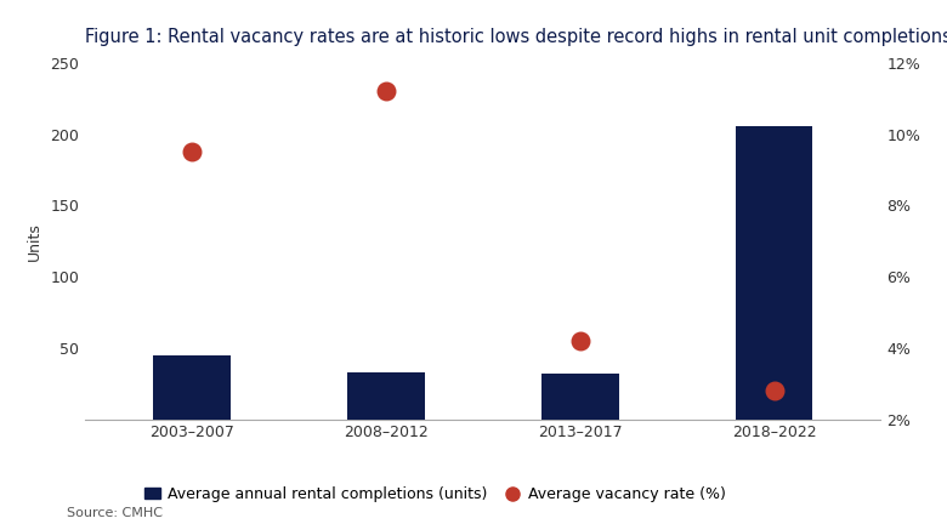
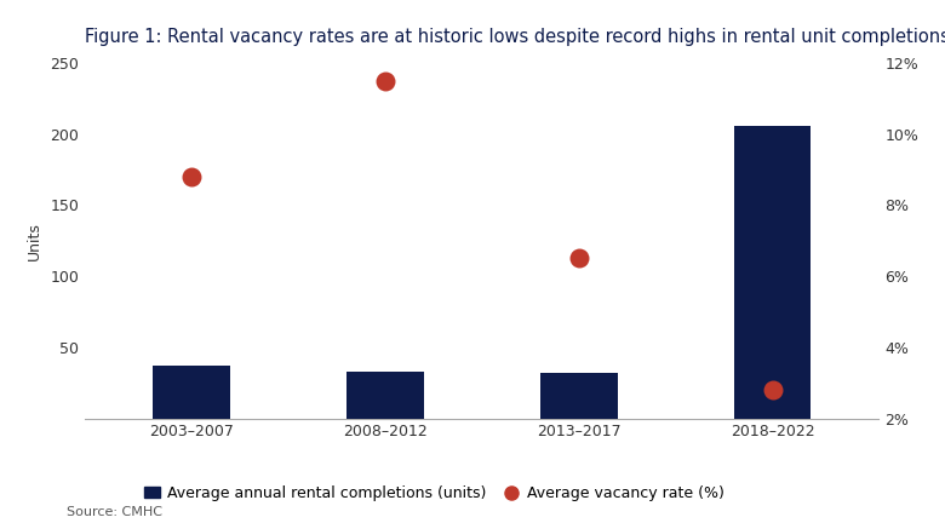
Average annual rental completions (units)/2003–2007: 45 -> 37
Average vacancy rate (%)/2003–2007: 9.5% -> 8.8%
Average vacancy rate (%)/2008–2012: 11.2% -> 11.5%
Average vacancy rate (%)/2013–2017: 4.2% -> 6.5%
